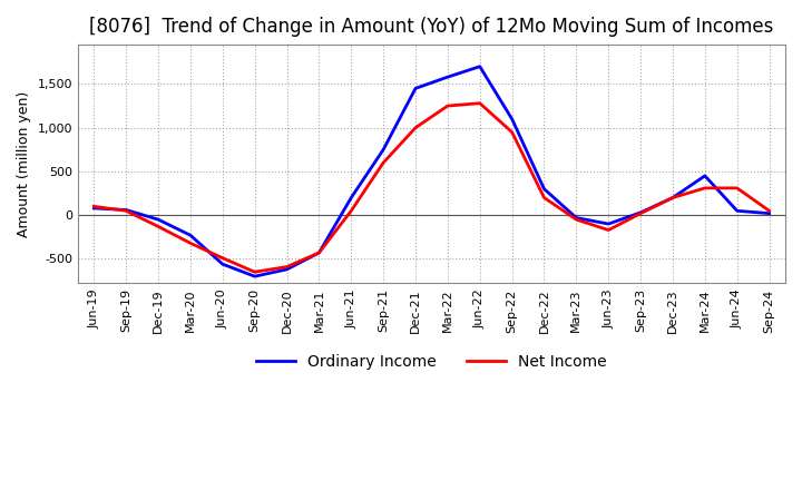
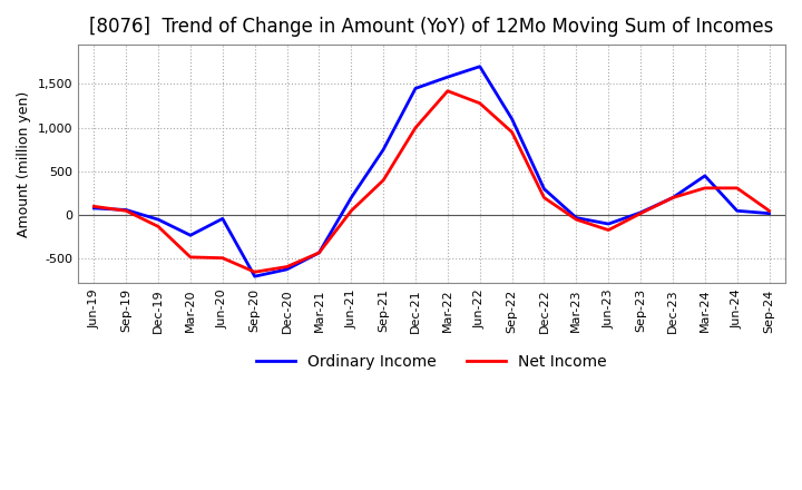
Net Income/Mar-20: -320 -> -480
Ordinary Income/Jun-20: -560 -> -40
Net Income/Sep-21: 600 -> 400
Net Income/Mar-22: 1,250 -> 1,420
